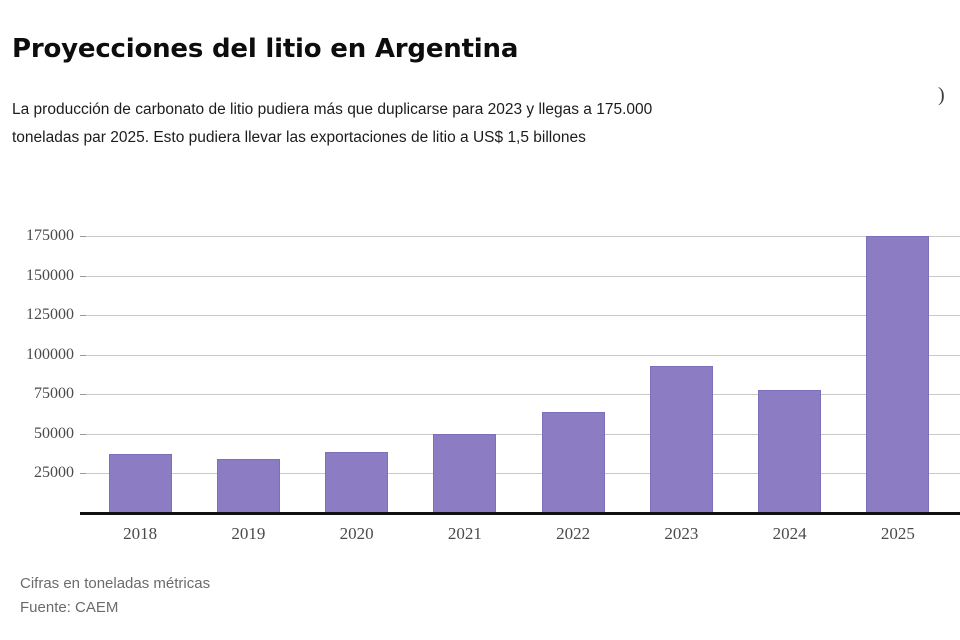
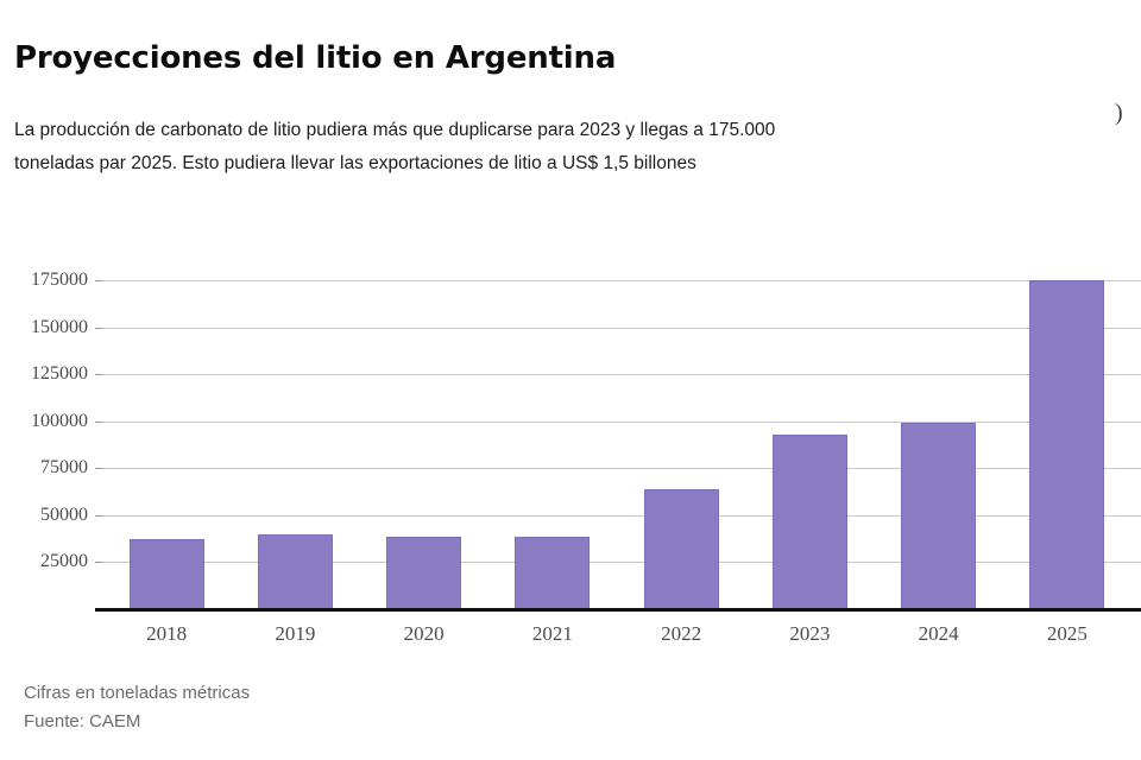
2019: 34000 -> 40000
2021: 50000 -> 39000
2024: 78000 -> 100000
